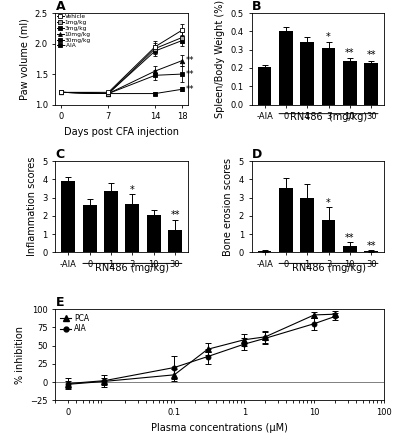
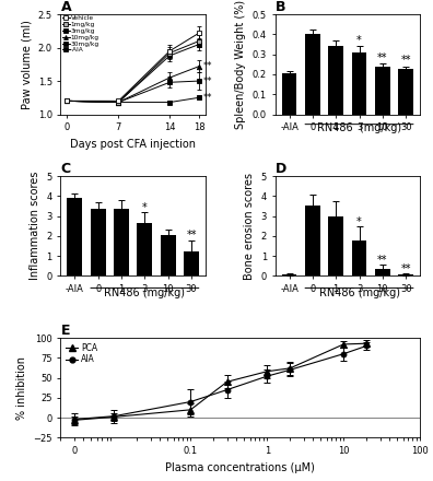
C/0: 2.6 -> 3.4
